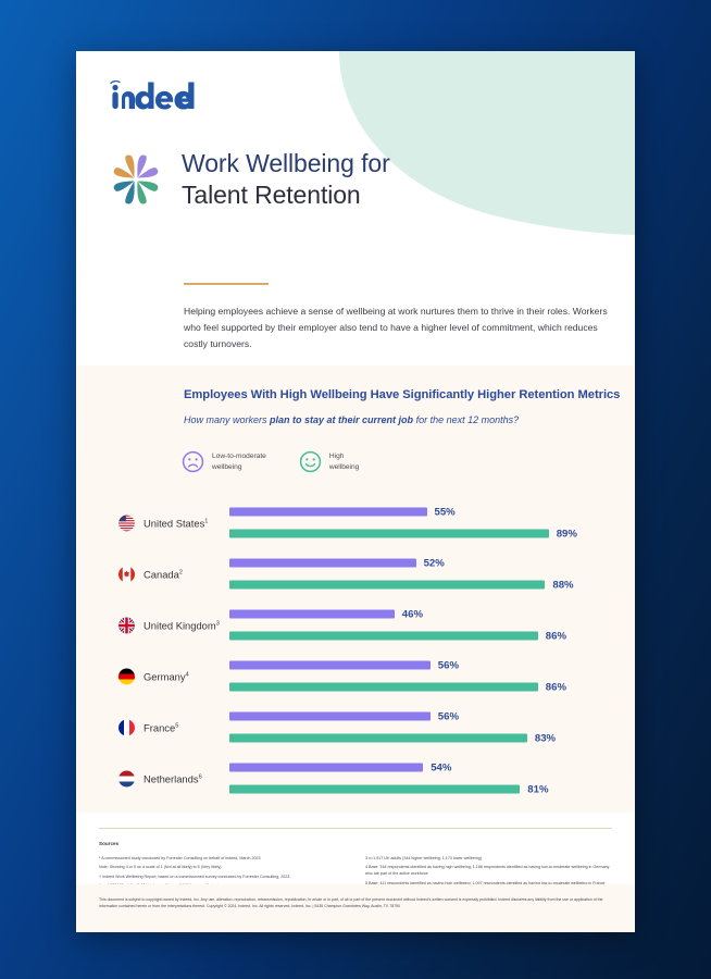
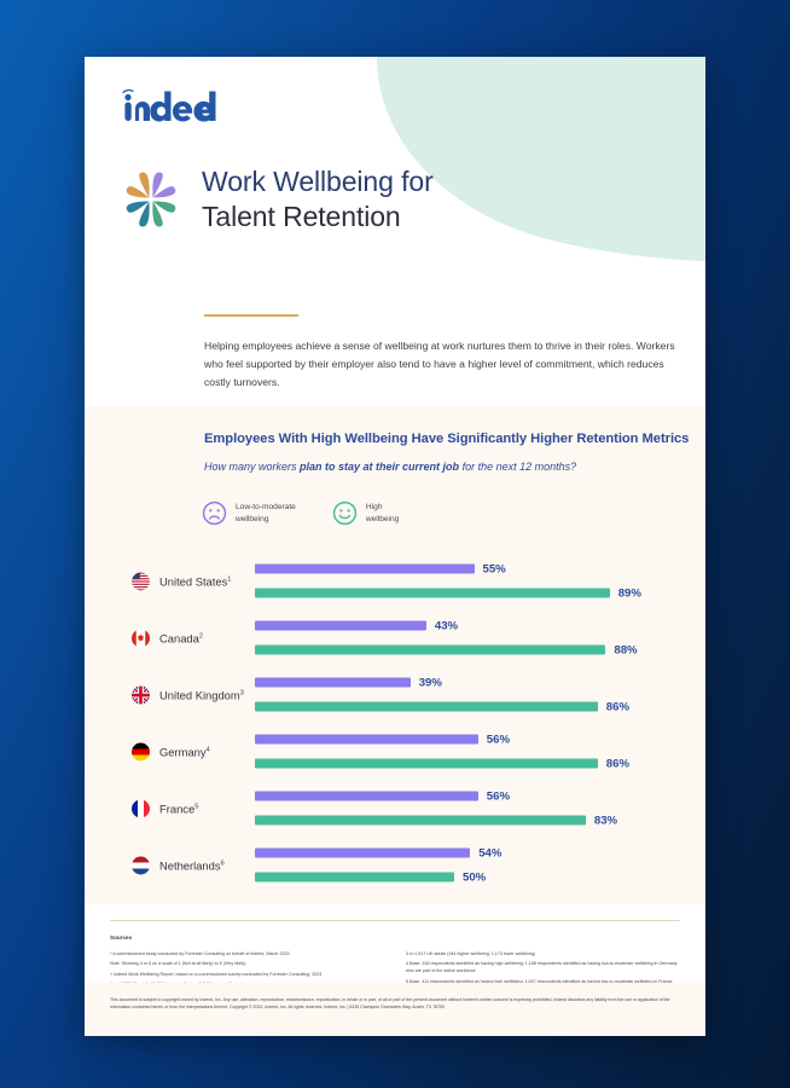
Low-to-moderate wellbeing/Canada: 52% -> 43%
Low-to-moderate wellbeing/United Kingdom: 46% -> 39%
High wellbeing/Netherlands: 81% -> 50%
